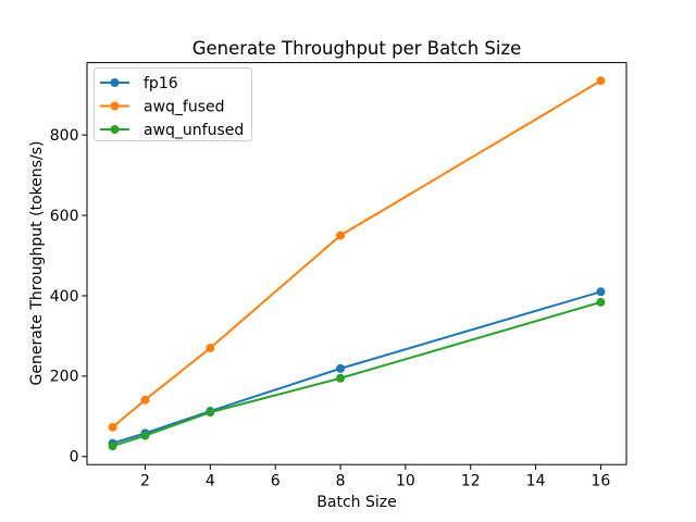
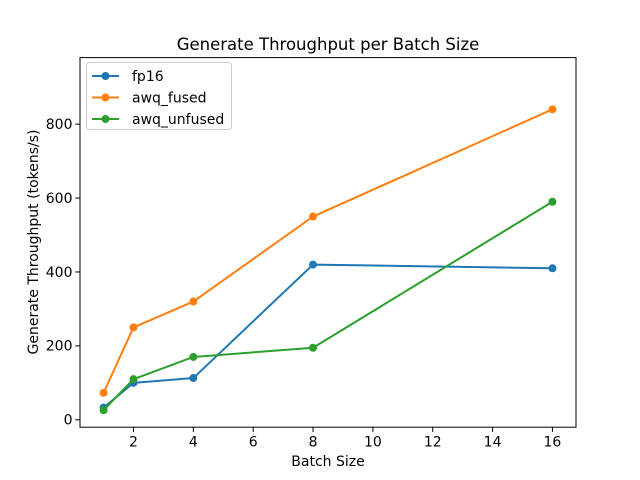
fp16/2: 60 -> 100
awq_fused/2: 140 -> 250
awq_unfused/2: 50 -> 110
awq_fused/4: 270 -> 320
awq_unfused/4: 110 -> 170
fp16/8: 220 -> 420
awq_fused/16: 940 -> 840
awq_unfused/16: 380 -> 590
